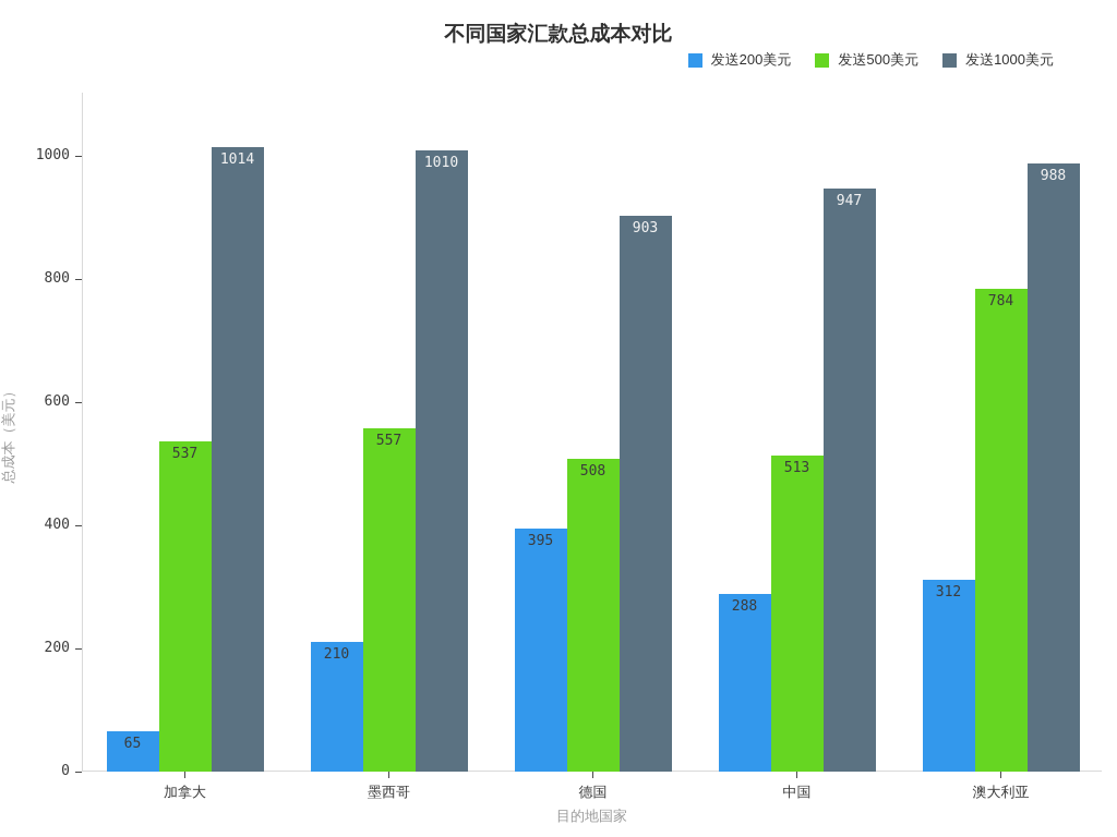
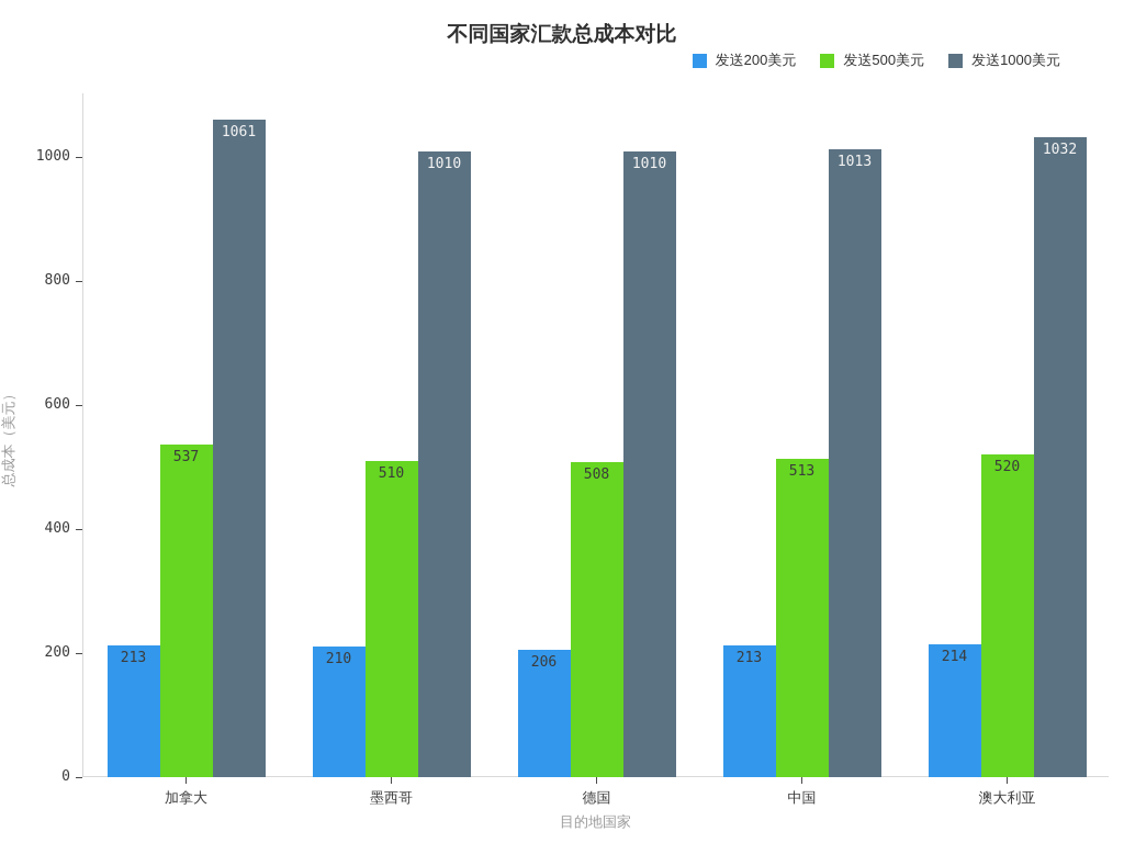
发送200美元/加拿大: 65 -> 213
发送1000美元/加拿大: 1014 -> 1061
发送500美元/墨西哥: 557 -> 510
发送200美元/德国: 395 -> 206
发送1000美元/德国: 903 -> 1010
发送200美元/中国: 288 -> 213
发送1000美元/中国: 947 -> 1013
发送200美元/澳大利亚: 312 -> 214
发送500美元/澳大利亚: 784 -> 520
发送1000美元/澳大利亚: 988 -> 1032
